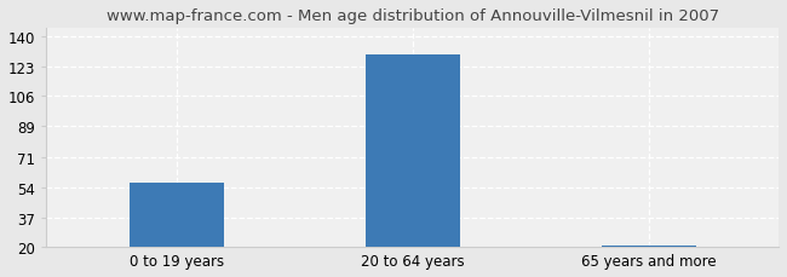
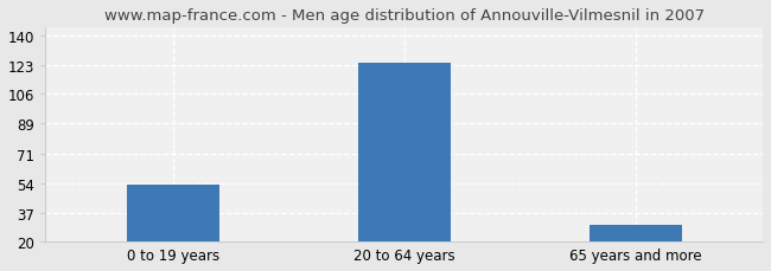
0 to 19 years: 57 -> 53
20 to 64 years: 130 -> 124
65 years and more: 21 -> 30
